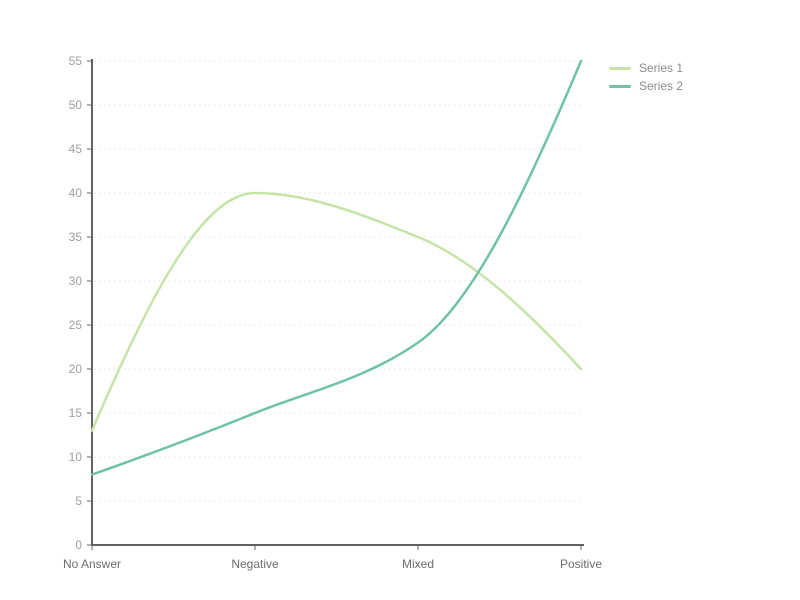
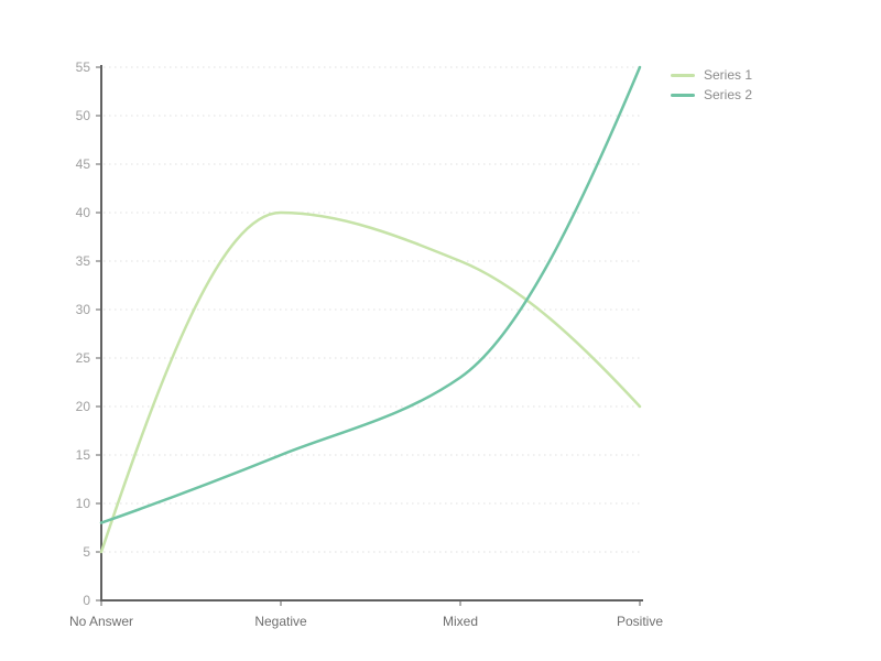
Series 1/No Answer: 13 -> 5
